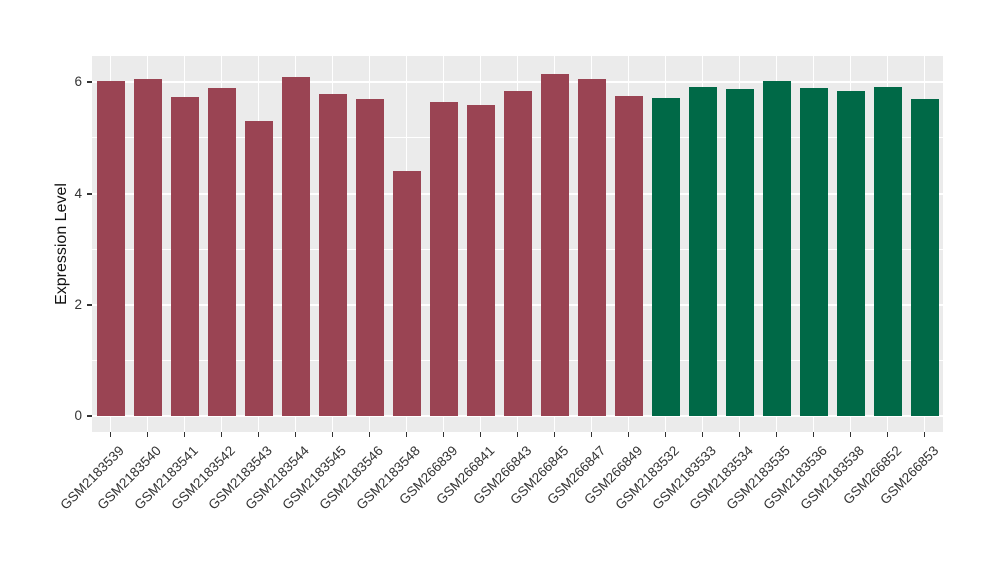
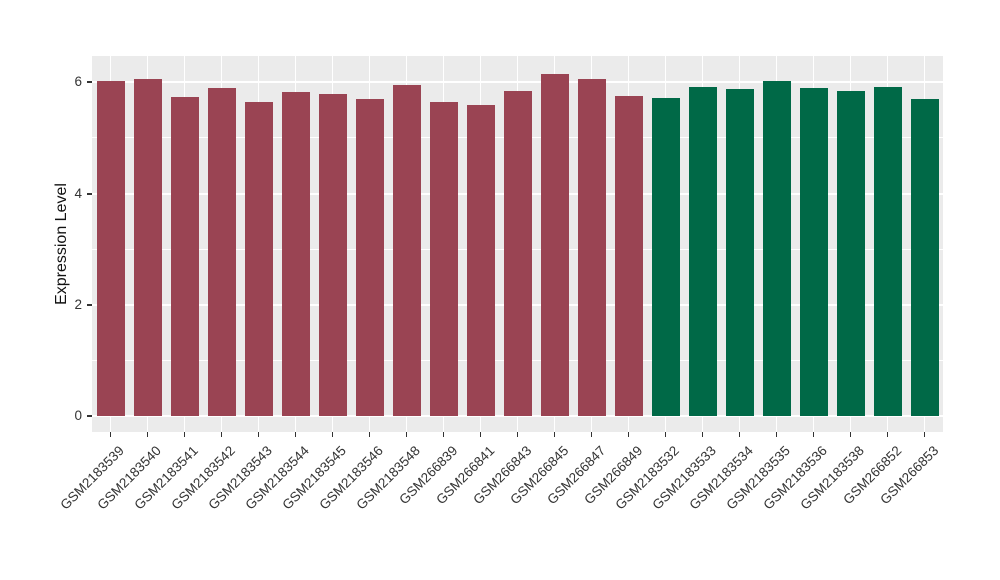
GSM2183543: 5.3 -> 5.7
GSM2183544: 6.1 -> 5.8
GSM2183548: 4.4 -> 6.0
